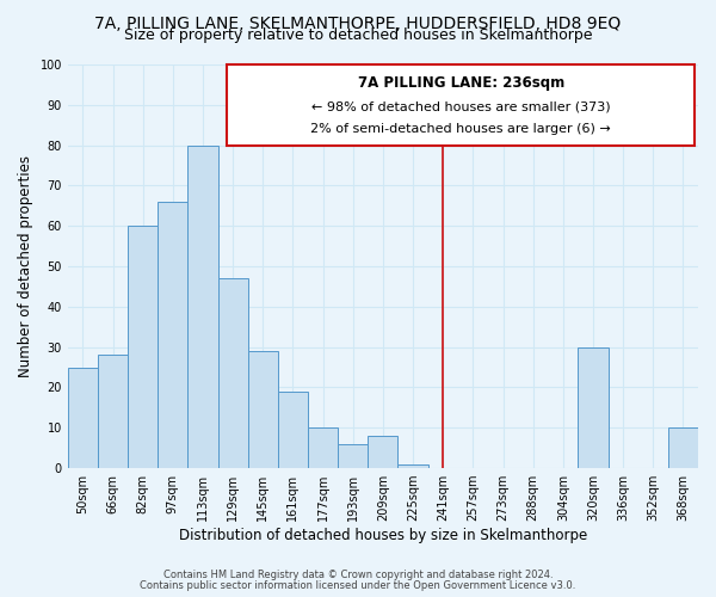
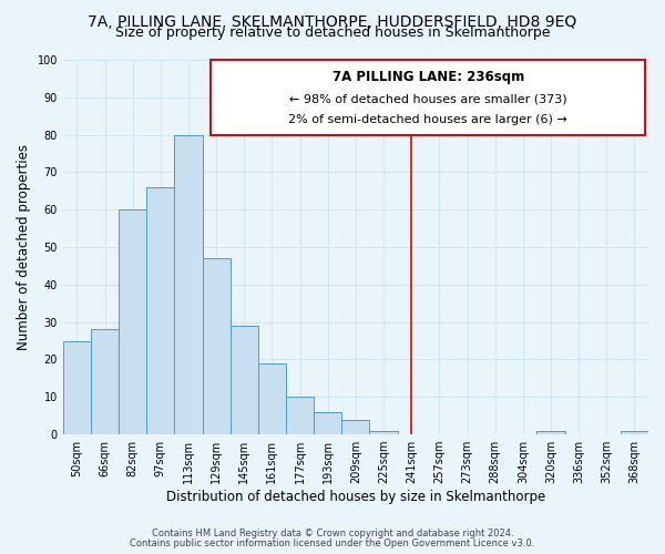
209sqm: 8 -> 4
320sqm: 30 -> 1
368sqm: 10 -> 1
